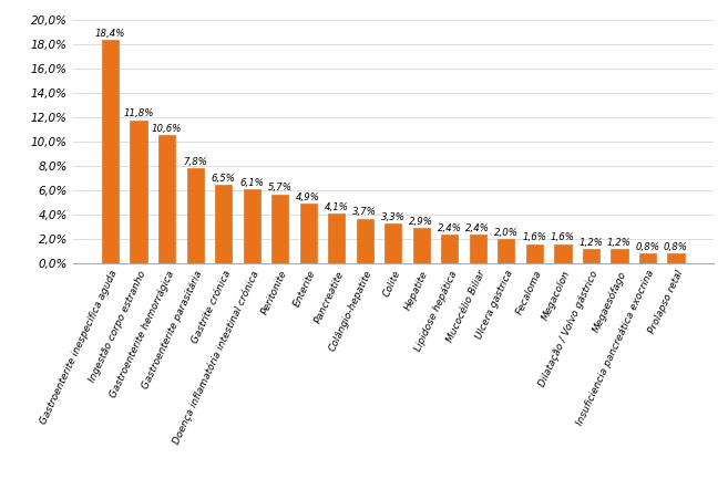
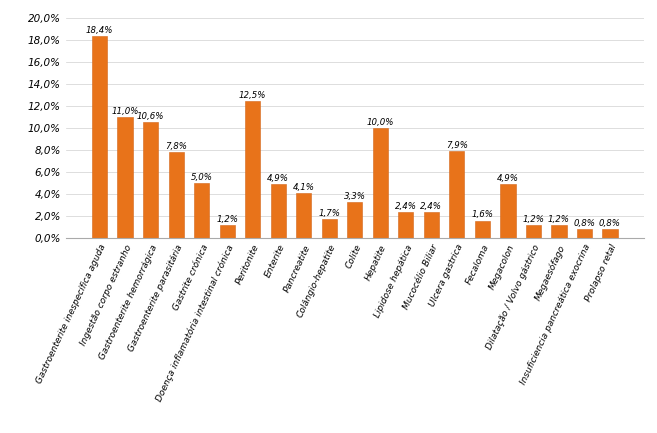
Ingestão corpo estranho: 11,8% -> 11,0%
Gastrite crónica: 6,5% -> 5,0%
Doença inflamatória intestinal crónica: 6,1% -> 1,2%
Peritonite: 5,7% -> 12,5%
Colângio-hepatite: 3,7% -> 1,7%
Hepatite: 2,9% -> 10,0%
Ulcera gastrica: 2,0% -> 7,9%
Megacolon: 1,6% -> 4,9%
